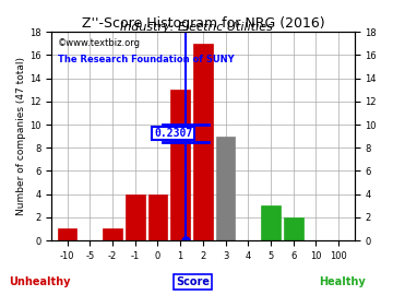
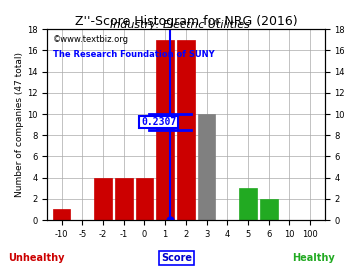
-2: 1 -> 4
1: 13 -> 17
3: 9 -> 10
